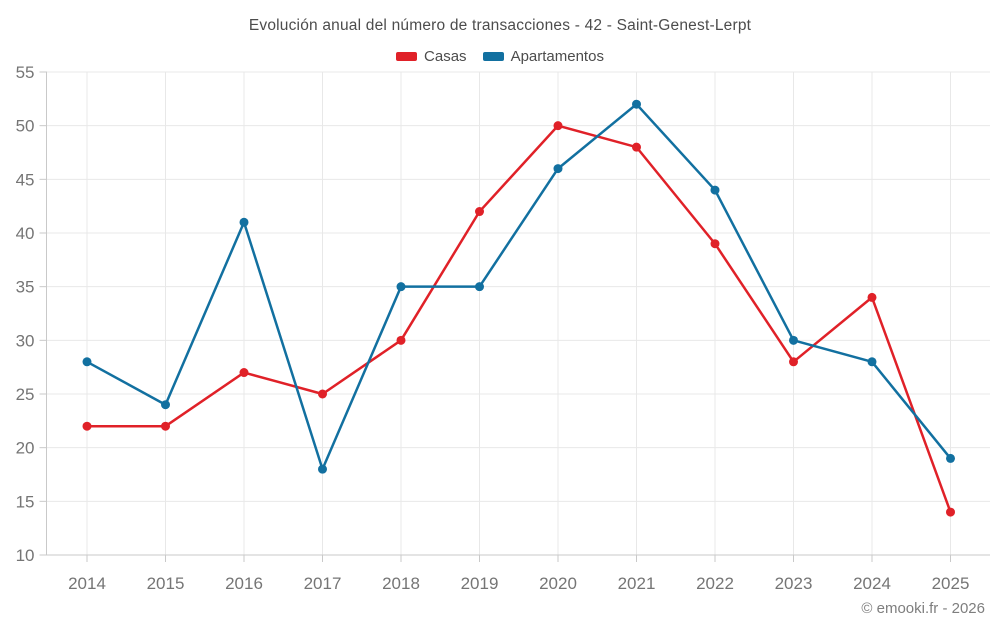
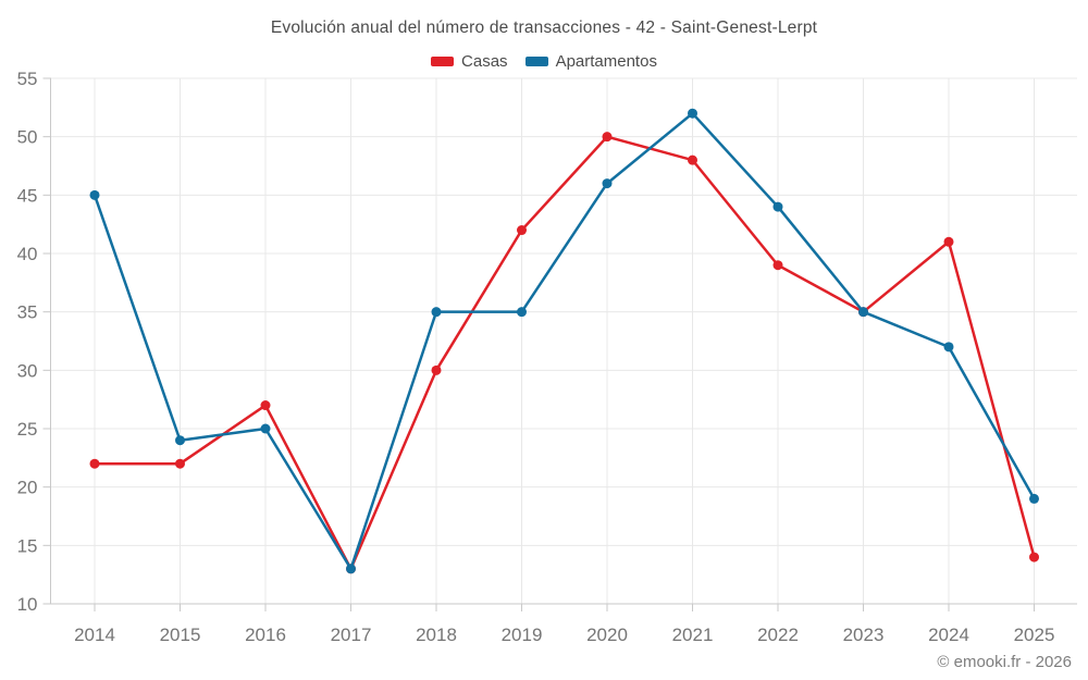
Apartamentos/2014: 28 -> 45
Apartamentos/2016: 41 -> 25
Casas/2017: 25 -> 13
Apartamentos/2017: 18 -> 13
Casas/2023: 28 -> 35
Apartamentos/2023: 30 -> 35
Casas/2024: 34 -> 41
Apartamentos/2024: 28 -> 32
